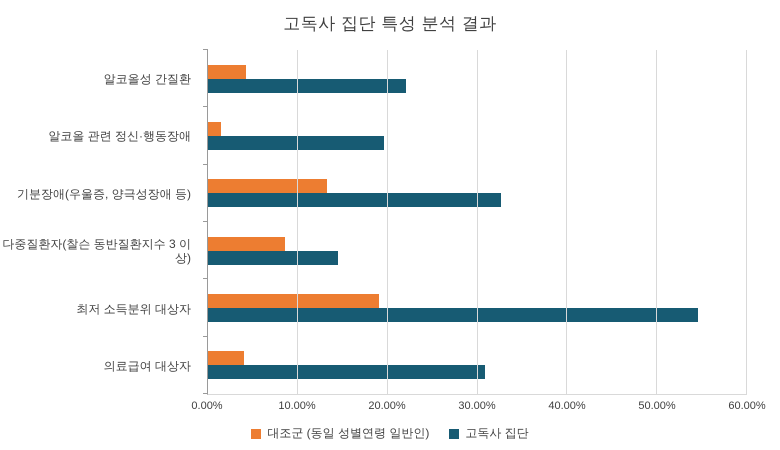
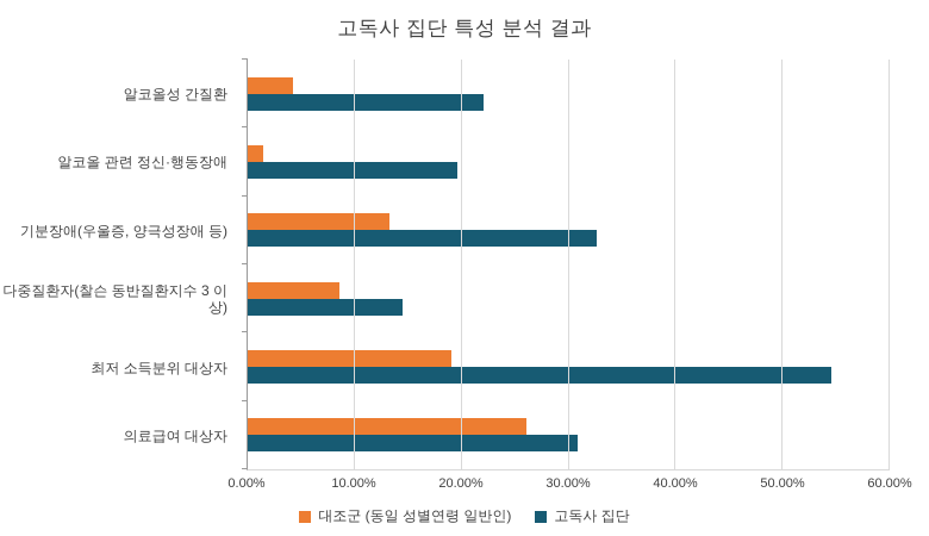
대조군 (동일 성별연령 일반인)/의료급여 대상자: 4% -> 26%
